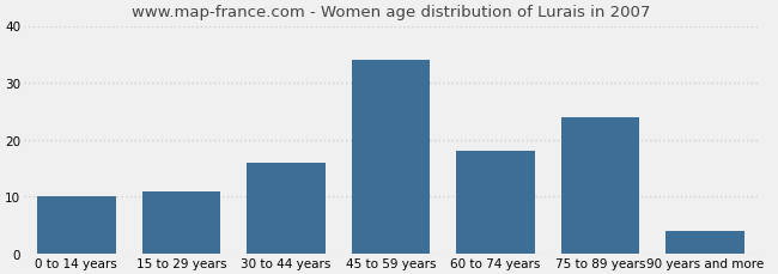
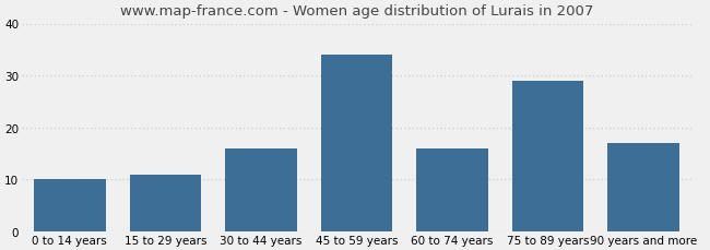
60 to 74 years: 18 -> 16
75 to 89 years: 24 -> 29
90 years and more: 4 -> 17
